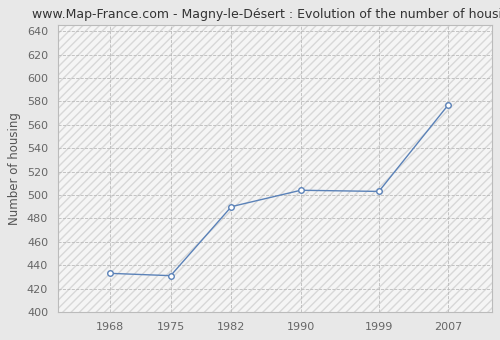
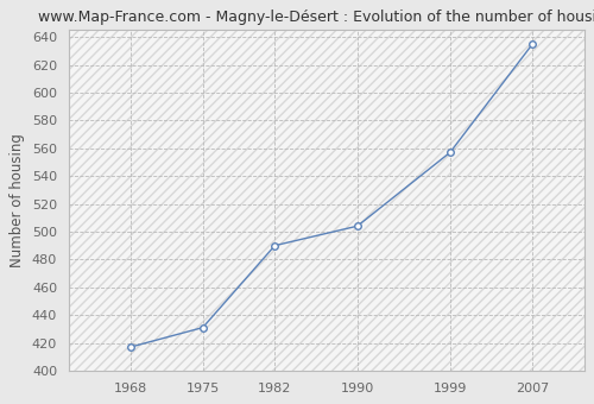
1968: 433 -> 417
1999: 503 -> 557
2007: 577 -> 635
